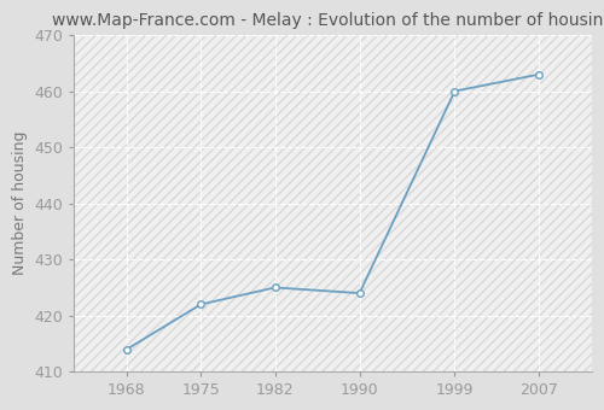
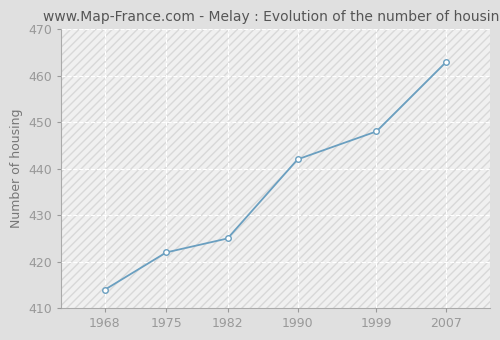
1990: 424 -> 442
1999: 460 -> 448
